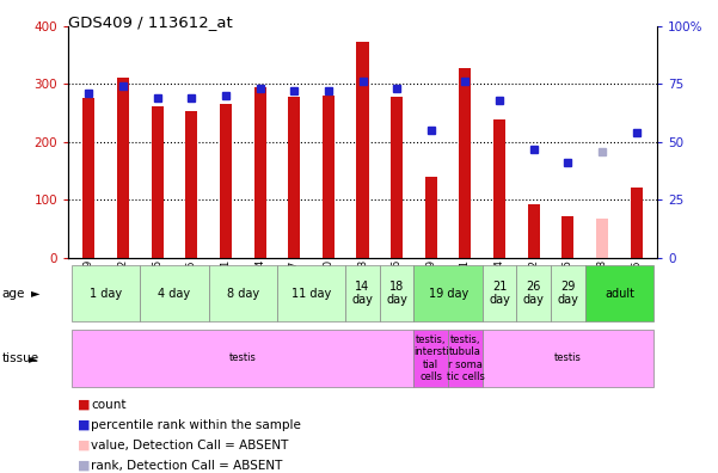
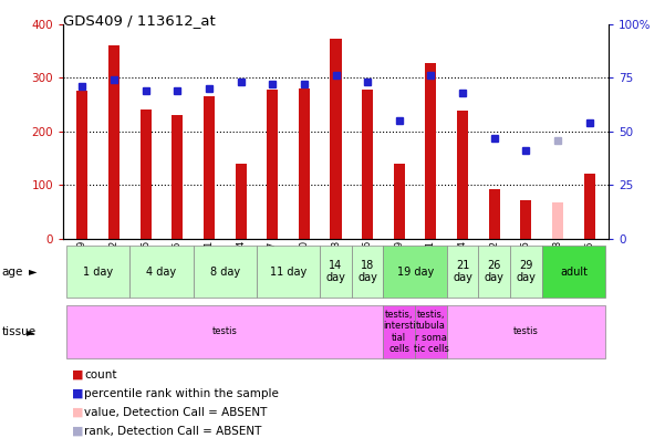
GSM9872: 311 -> 360
GSM9875: 261 -> 240
GSM9876: 254 -> 230
GSM9884: 295 -> 140
